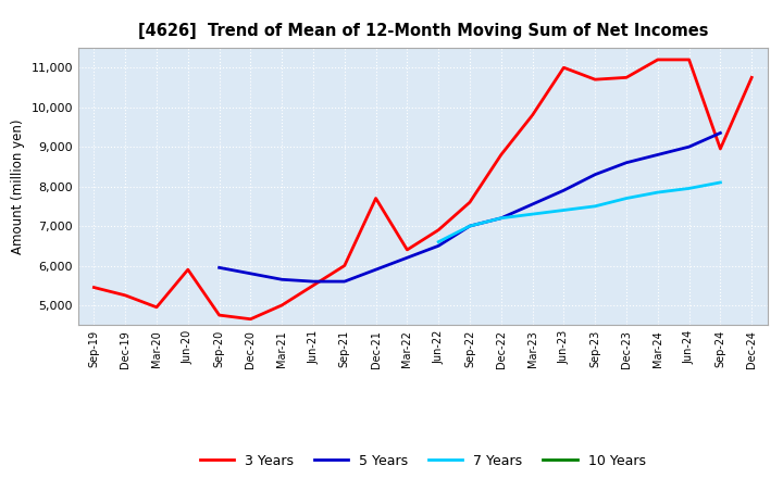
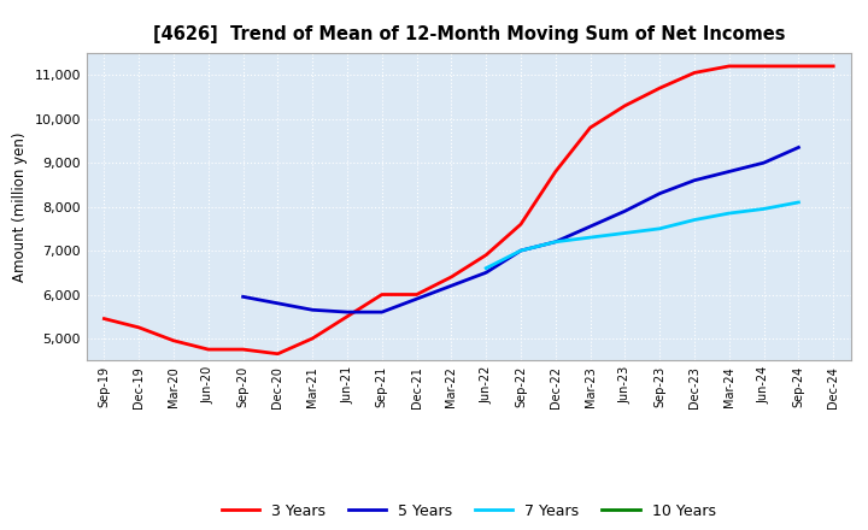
3 Years/Jun-20: 5,900 -> 4,750
3 Years/Dec-21: 7,700 -> 6,000
3 Years/Jun-23: 11,000 -> 10,300
3 Years/Dec-23: 10,750 -> 11,050
3 Years/Sep-24: 8,950 -> 11,200
3 Years/Dec-24: 10,750 -> 11,200
